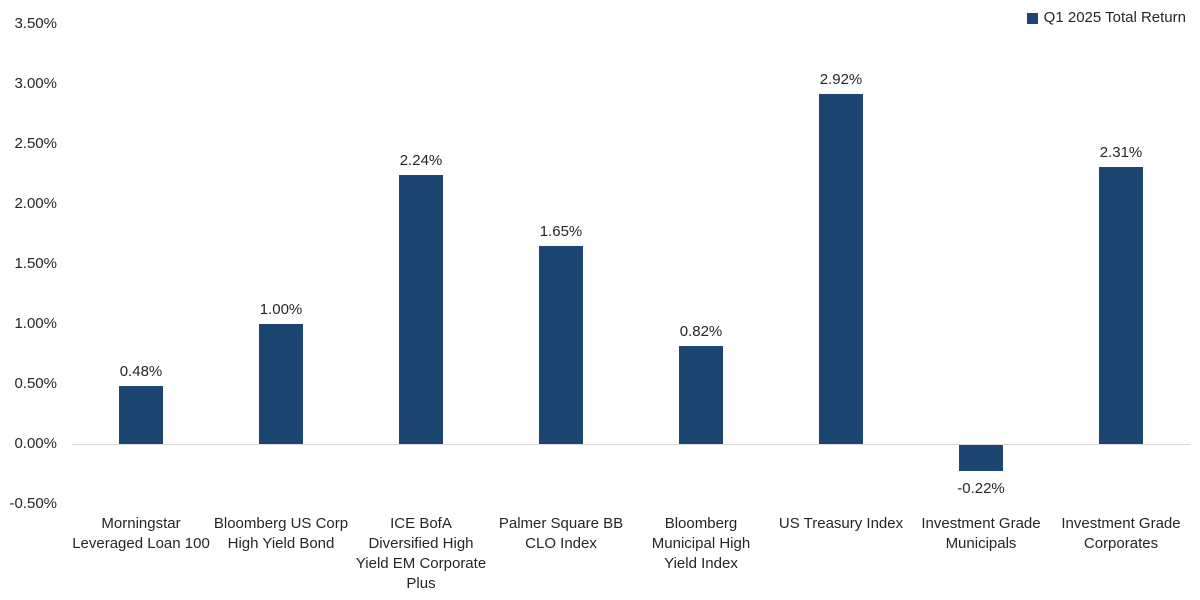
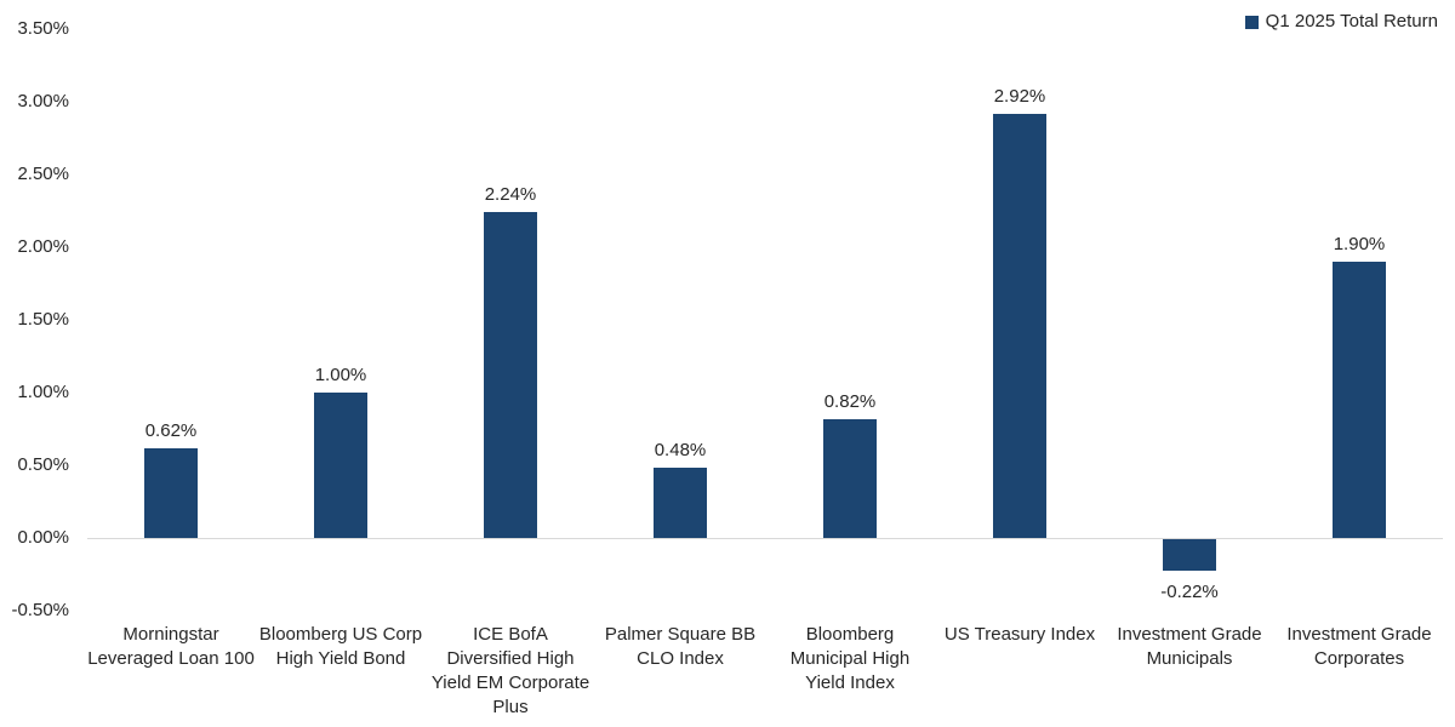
Morningstar Leveraged Loan 100: 0.48% -> 0.62%
Palmer Square BB CLO Index: 1.65% -> 0.48%
Investment Grade Corporates: 2.31% -> 1.90%
